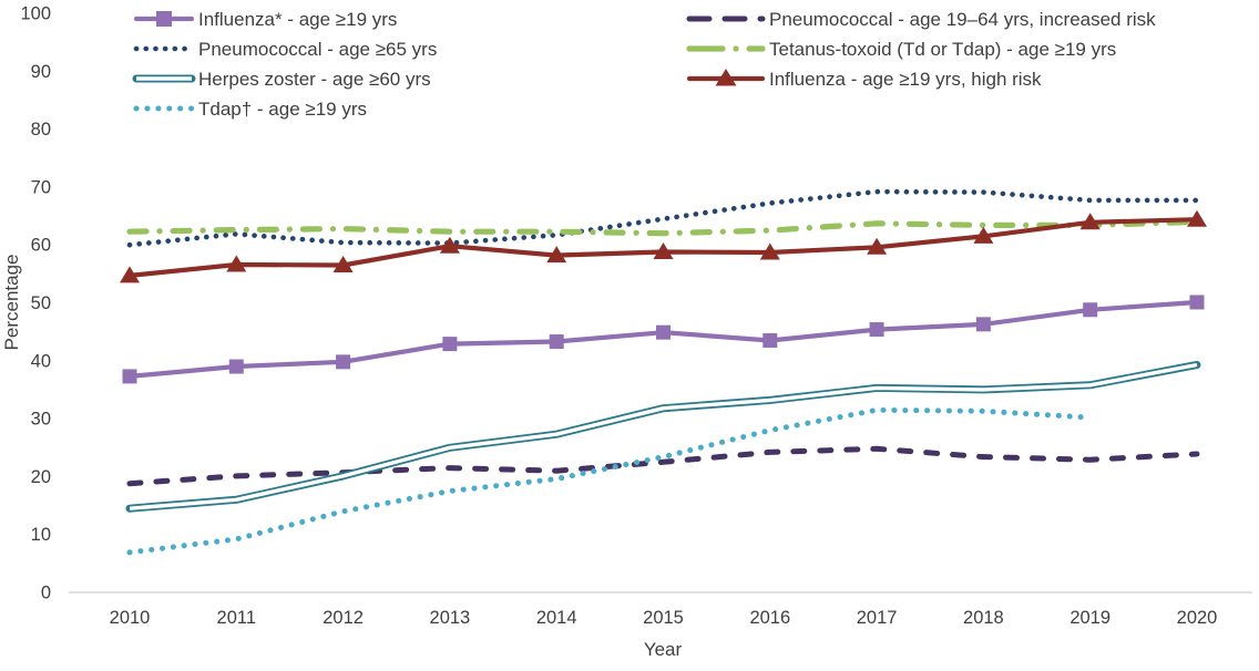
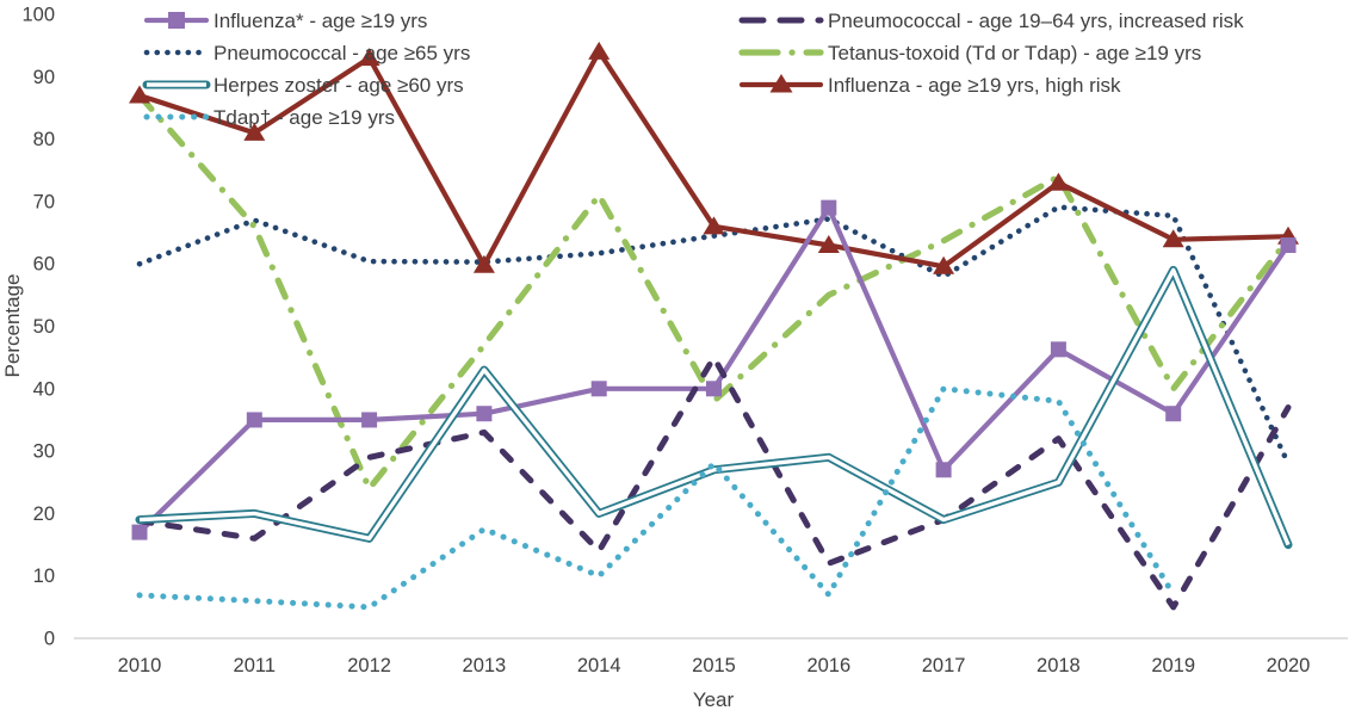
Influenza* - age ≥19 yrs/2010: 37 -> 17
Herpes zoster - age ≥60 yrs/2010: 14 -> 19
Tetanus-toxoid (Td or Tdap) - age ≥19 yrs/2010: 62 -> 87
Influenza - age ≥19 yrs, high risk/2010: 55 -> 87
Influenza* - age ≥19 yrs/2011: 39 -> 35
Pneumococcal - age ≥65 yrs/2011: 62 -> 67
Herpes zoster - age ≥60 yrs/2011: 16 -> 20
Tdap† - age ≥19 yrs/2011: 9 -> 6
Pneumococcal - age 19–64 yrs, increased risk/2011: 20 -> 16
Tetanus-toxoid (Td or Tdap) - age ≥19 yrs/2011: 63 -> 66
Influenza - age ≥19 yrs, high risk/2011: 57 -> 81
Influenza* - age ≥19 yrs/2012: 40 -> 35
Herpes zoster - age ≥60 yrs/2012: 20 -> 16
Tdap† - age ≥19 yrs/2012: 14 -> 5
Pneumococcal - age 19–64 yrs, increased risk/2012: 21 -> 29
Tetanus-toxoid (Td or Tdap) - age ≥19 yrs/2012: 63 -> 24
Influenza - age ≥19 yrs, high risk/2012: 56 -> 93
Influenza* - age ≥19 yrs/2013: 43 -> 36
Herpes zoster - age ≥60 yrs/2013: 25 -> 43
Pneumococcal - age 19–64 yrs, increased risk/2013: 22 -> 33
Tetanus-toxoid (Td or Tdap) - age ≥19 yrs/2013: 62 -> 47
Influenza* - age ≥19 yrs/2014: 43 -> 40
Herpes zoster - age ≥60 yrs/2014: 27 -> 20
Tdap† - age ≥19 yrs/2014: 20 -> 10
Pneumococcal - age 19–64 yrs, increased risk/2014: 21 -> 14
Tetanus-toxoid (Td or Tdap) - age ≥19 yrs/2014: 62 -> 71
Influenza - age ≥19 yrs, high risk/2014: 58 -> 94
Influenza* - age ≥19 yrs/2015: 45 -> 40
Herpes zoster - age ≥60 yrs/2015: 32 -> 27
Tdap† - age ≥19 yrs/2015: 23 -> 28
Pneumococcal - age 19–64 yrs, increased risk/2015: 22 -> 45
Tetanus-toxoid (Td or Tdap) - age ≥19 yrs/2015: 62 -> 38
Influenza - age ≥19 yrs, high risk/2015: 59 -> 66
Influenza* - age ≥19 yrs/2016: 44 -> 69
Herpes zoster - age ≥60 yrs/2016: 33 -> 29
Tdap† - age ≥19 yrs/2016: 28 -> 7
Pneumococcal - age 19–64 yrs, increased risk/2016: 24 -> 12
Tetanus-toxoid (Td or Tdap) - age ≥19 yrs/2016: 62 -> 55
Influenza - age ≥19 yrs, high risk/2016: 59 -> 63
Influenza* - age ≥19 yrs/2017: 45 -> 27
Pneumococcal - age ≥65 yrs/2017: 69 -> 58
Herpes zoster - age ≥60 yrs/2017: 35 -> 19
Tdap† - age ≥19 yrs/2017: 32 -> 40
Pneumococcal - age 19–64 yrs, increased risk/2017: 25 -> 19
Herpes zoster - age ≥60 yrs/2018: 35 -> 25
Tdap† - age ≥19 yrs/2018: 31 -> 38
Pneumococcal - age 19–64 yrs, increased risk/2018: 23 -> 32
Tetanus-toxoid (Td or Tdap) - age ≥19 yrs/2018: 63 -> 74
Influenza - age ≥19 yrs, high risk/2018: 62 -> 73
Influenza* - age ≥19 yrs/2019: 49 -> 36
Herpes zoster - age ≥60 yrs/2019: 36 -> 59
Tdap† - age ≥19 yrs/2019: 30 -> 7
Pneumococcal - age 19–64 yrs, increased risk/2019: 23 -> 5
Tetanus-toxoid (Td or Tdap) - age ≥19 yrs/2019: 63 -> 40
Influenza* - age ≥19 yrs/2020: 50 -> 63
Pneumococcal - age ≥65 yrs/2020: 68 -> 28
Herpes zoster - age ≥60 yrs/2020: 39 -> 15
Pneumococcal - age 19–64 yrs, increased risk/2020: 24 -> 37
